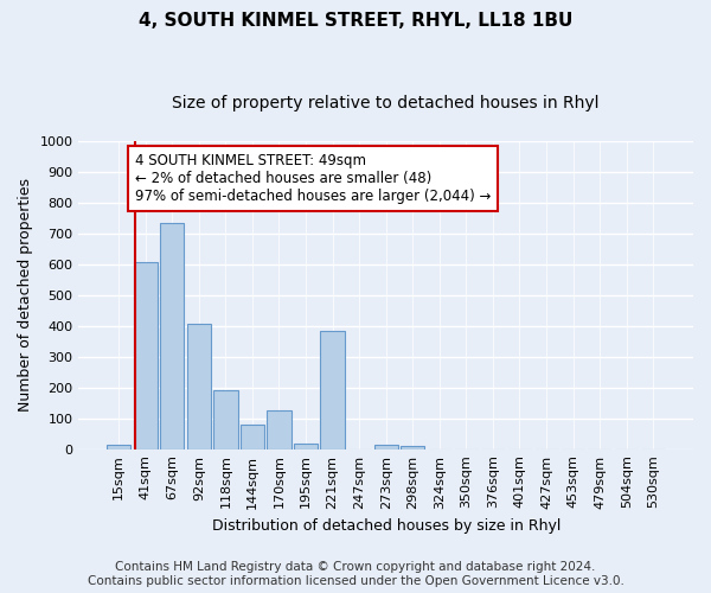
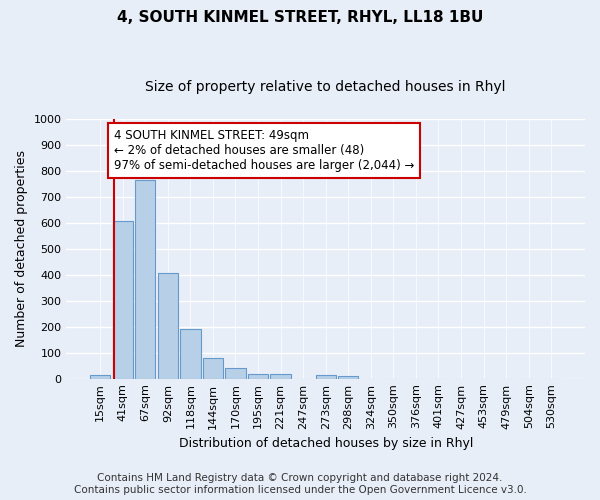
67sqm: 735 -> 765
170sqm: 125 -> 40
221sqm: 385 -> 17
